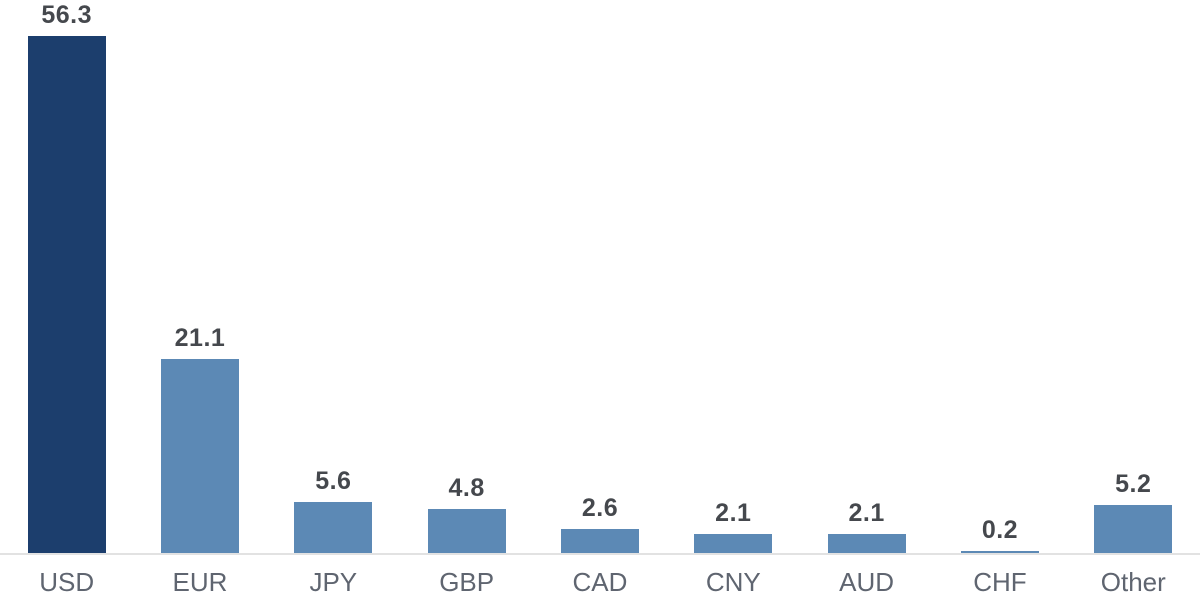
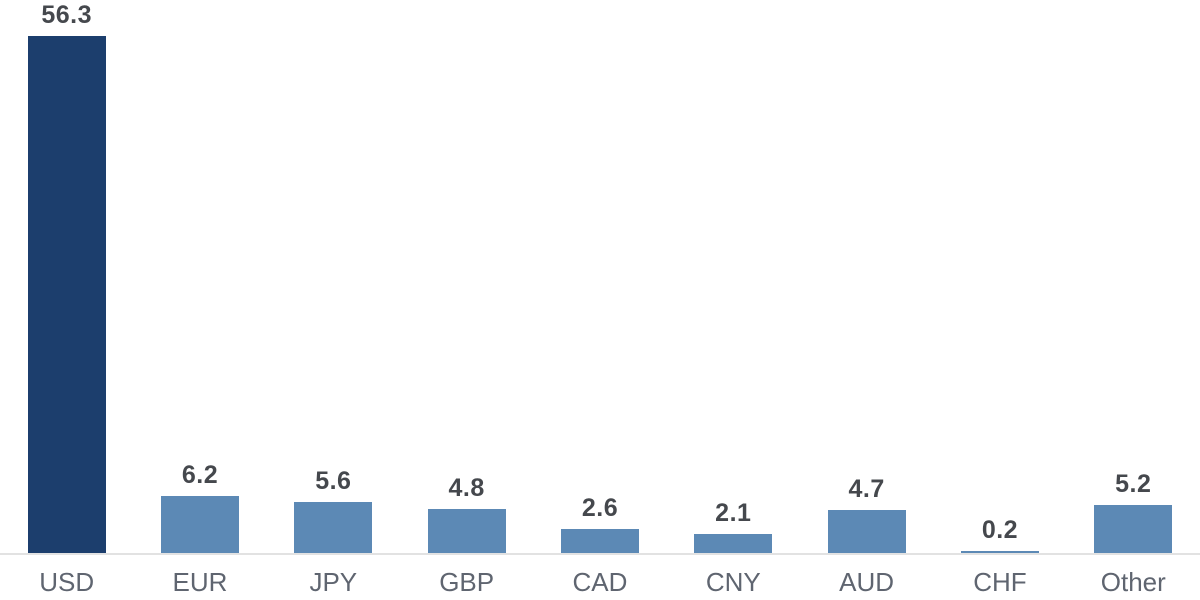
EUR: 21.1 -> 6.2
AUD: 2.1 -> 4.7
